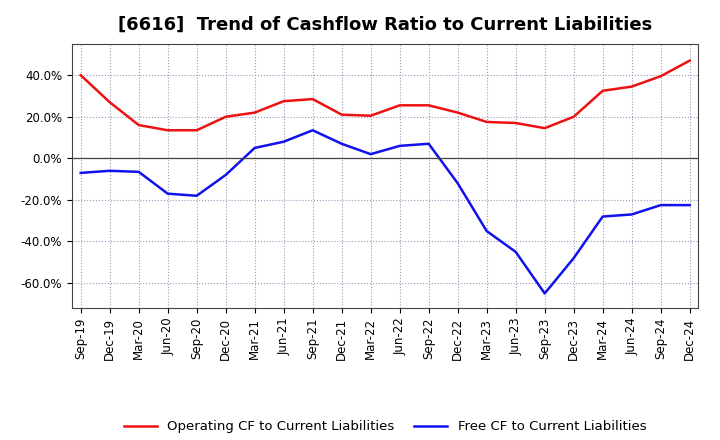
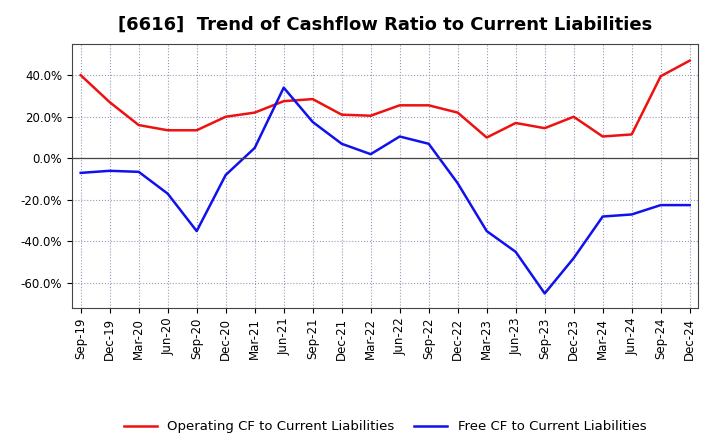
Free CF to Current Liabilities/Sep-20: -18.0% -> -35.0%
Free CF to Current Liabilities/Jun-21: 8.0% -> 34.0%
Free CF to Current Liabilities/Sep-21: 13.5% -> 17.5%
Free CF to Current Liabilities/Jun-22: 6.0% -> 10.5%
Operating CF to Current Liabilities/Mar-23: 17.5% -> 10.0%
Operating CF to Current Liabilities/Mar-24: 32.5% -> 10.5%
Operating CF to Current Liabilities/Jun-24: 34.5% -> 11.5%
